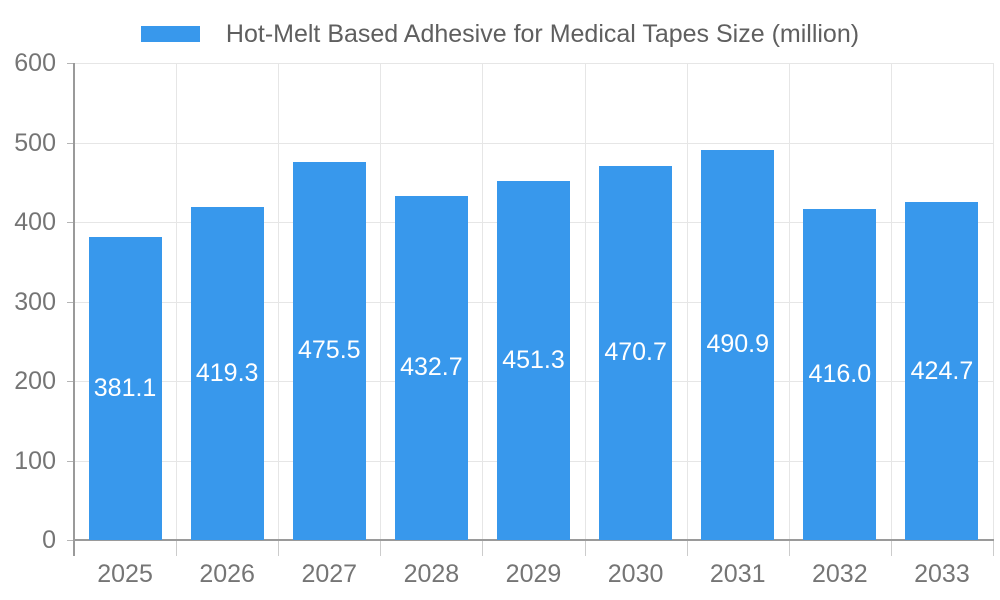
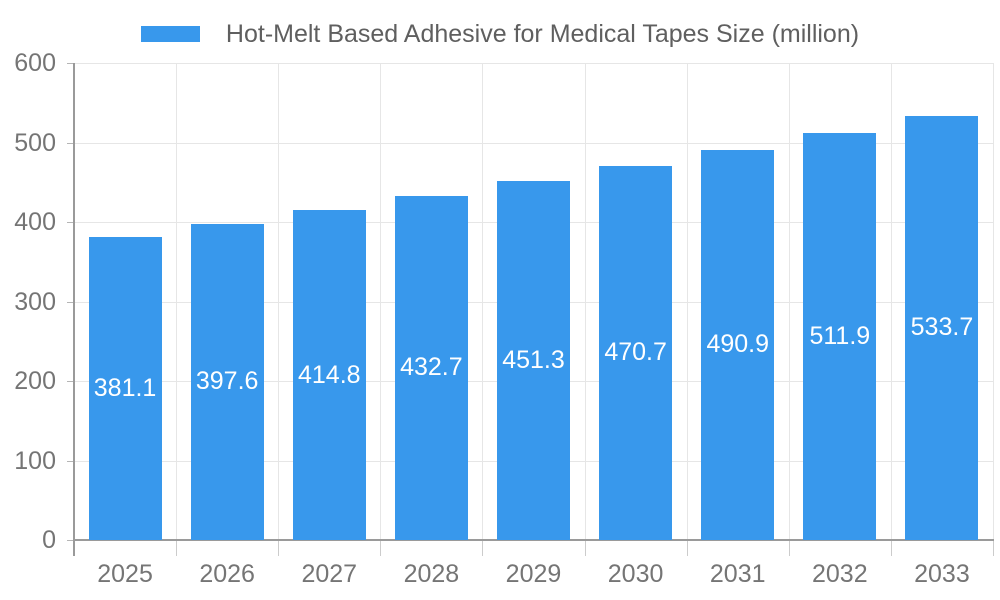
2026: 419.3 -> 397.6
2027: 475.5 -> 414.8
2032: 416.0 -> 511.9
2033: 424.7 -> 533.7
